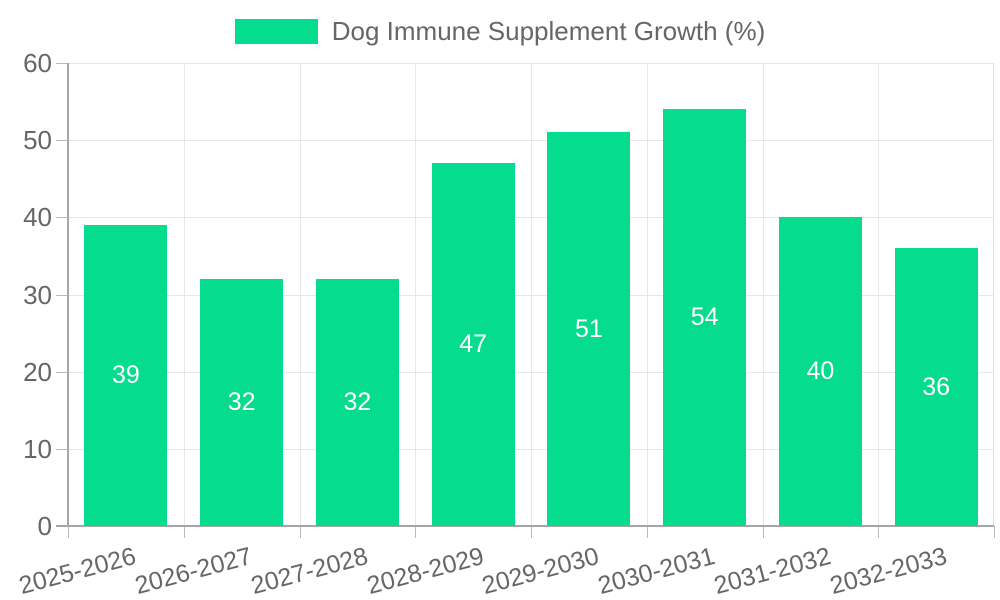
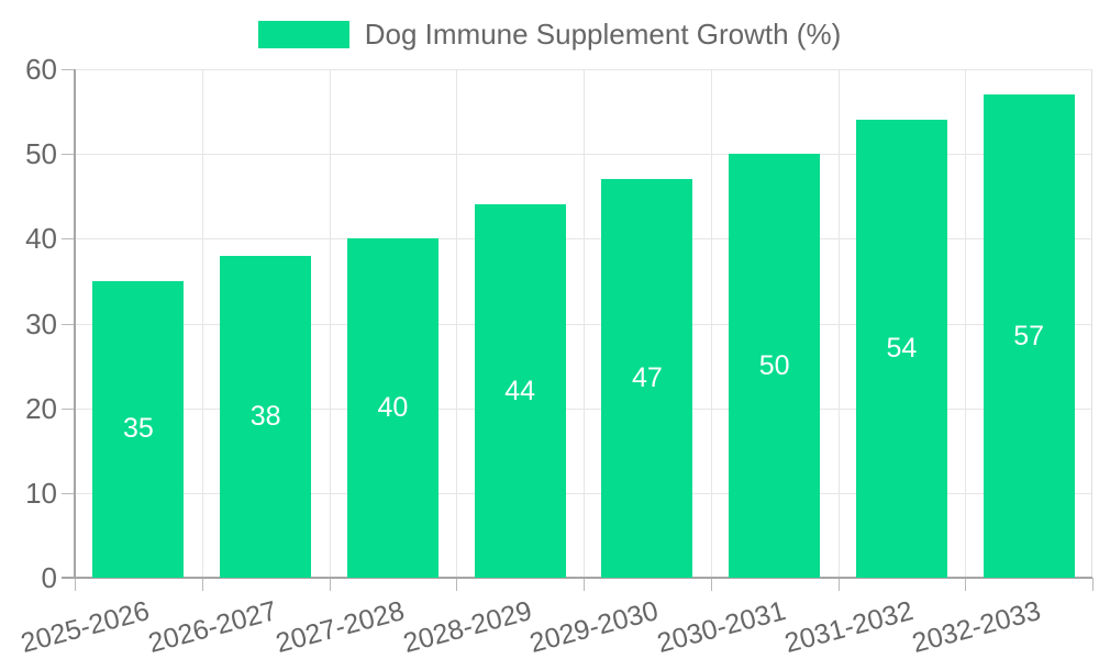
2025-2026: 39 -> 35
2026-2027: 32 -> 38
2027-2028: 32 -> 40
2028-2029: 47 -> 44
2029-2030: 51 -> 47
2030-2031: 54 -> 50
2031-2032: 40 -> 54
2032-2033: 36 -> 57
